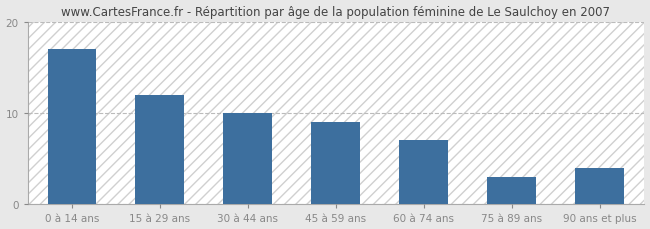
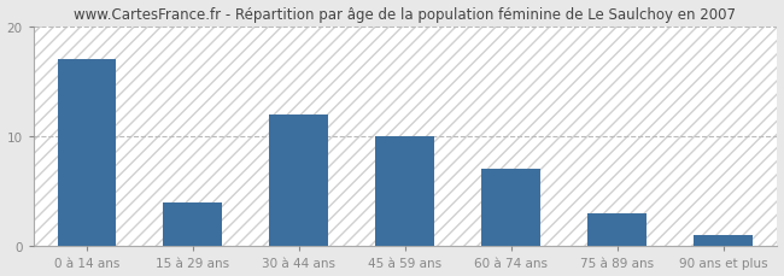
15 à 29 ans: 12 -> 4
30 à 44 ans: 10 -> 12
45 à 59 ans: 9 -> 10
90 ans et plus: 4 -> 1
